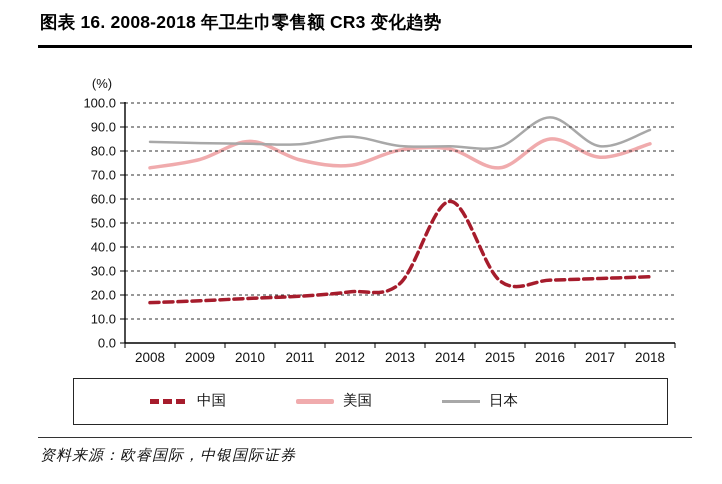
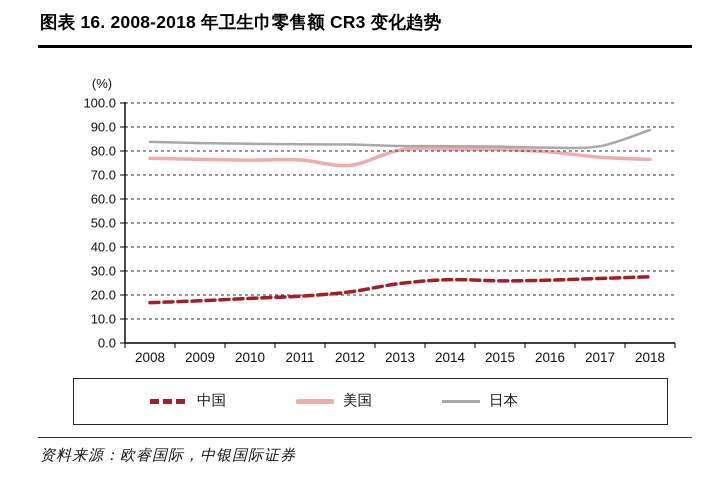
美国/2008: 73 -> 77
美国/2010: 84 -> 76
日本/2012: 86 -> 83
中国/2014: 59 -> 26
美国/2015: 73 -> 81
美国/2016: 85 -> 80
日本/2016: 94 -> 81
美国/2018: 83 -> 76
